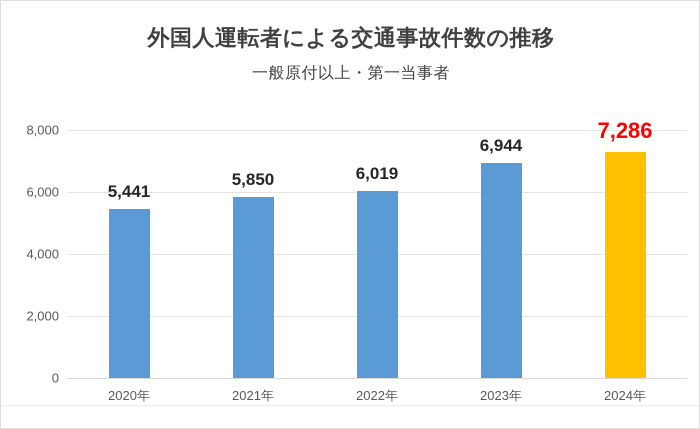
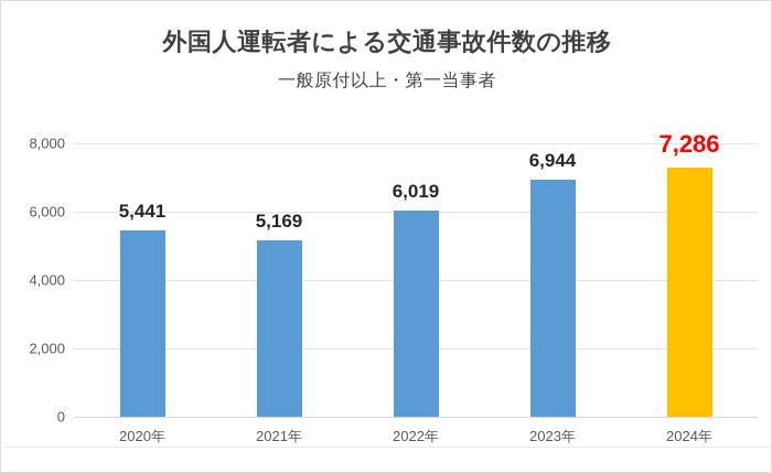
2021年: 5,850 -> 5,169
